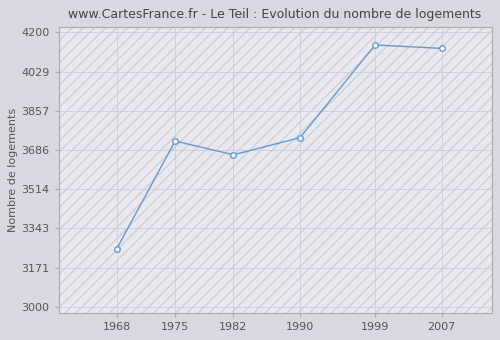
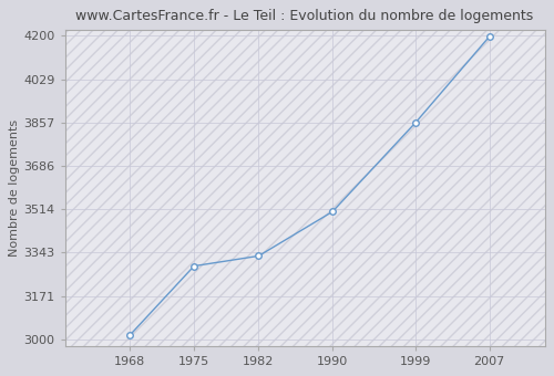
1968: 3255 -> 3015
1975: 3725 -> 3290
1982: 3665 -> 3330
1990: 3740 -> 3505
1999: 4145 -> 3857
2007: 4130 -> 4197
